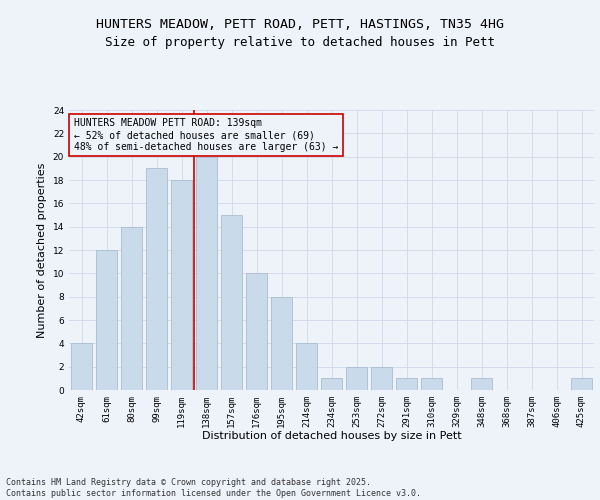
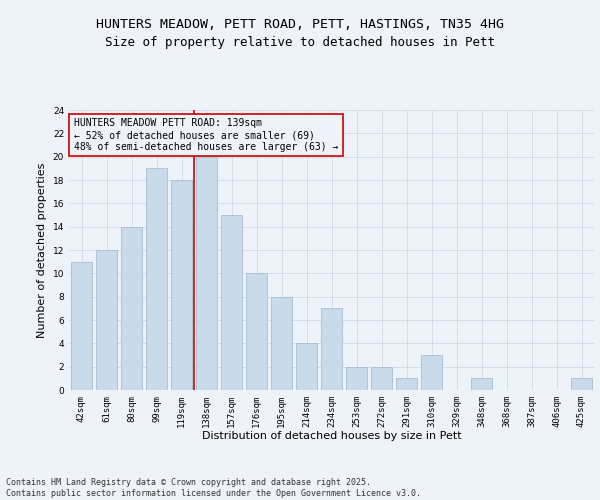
42sqm: 4 -> 11
234sqm: 1 -> 7
310sqm: 1 -> 3
